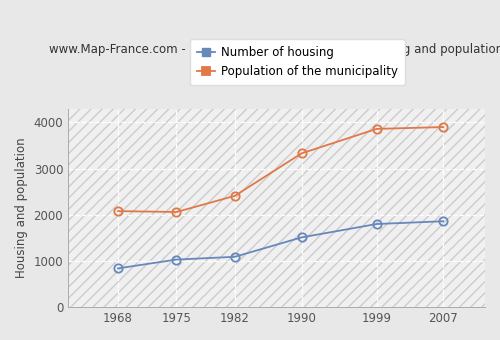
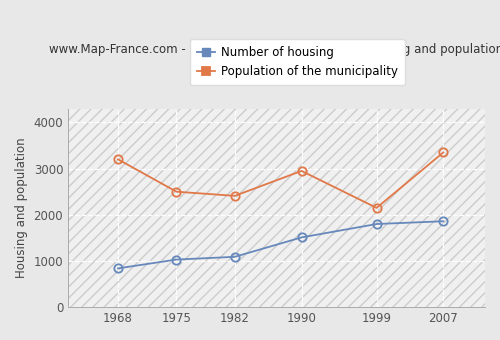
Population of the municipality/1968: 2080 -> 3200
Population of the municipality/1975: 2060 -> 2500
Population of the municipality/1990: 3330 -> 2950
Population of the municipality/1999: 3860 -> 2150
Population of the municipality/2007: 3900 -> 3350
